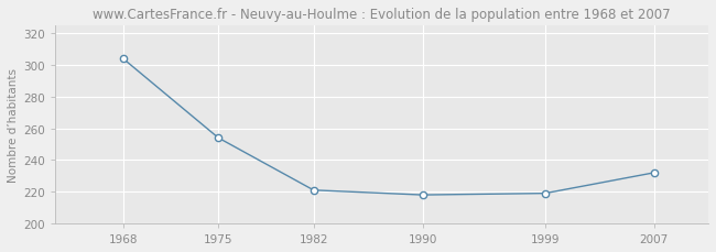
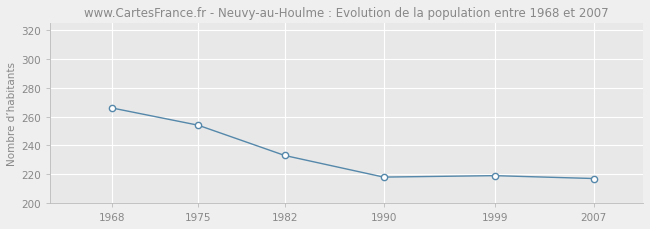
1968: 304 -> 266
1982: 221 -> 233
2007: 232 -> 217
